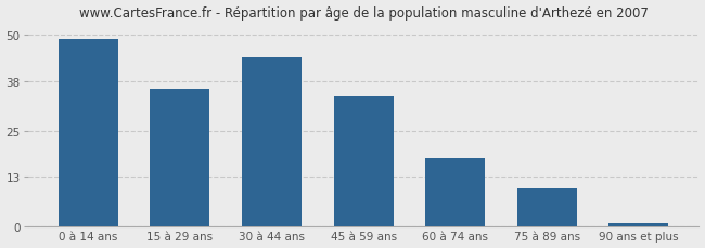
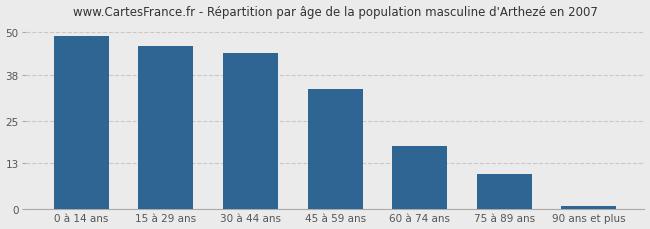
15 à 29 ans: 36 -> 46
